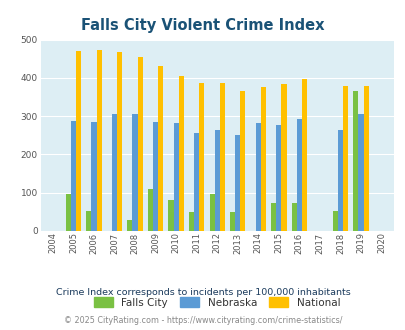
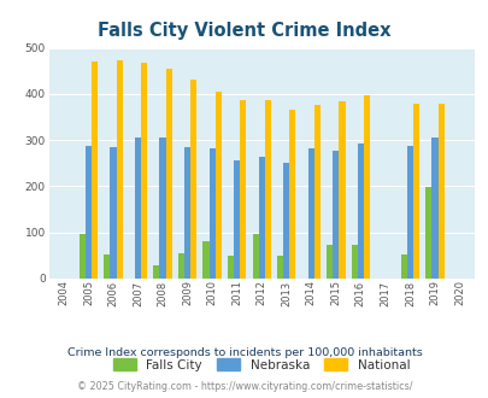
Falls City/2009: 110 -> 55
Nebraska/2018: 265 -> 288
Falls City/2019: 365 -> 198
